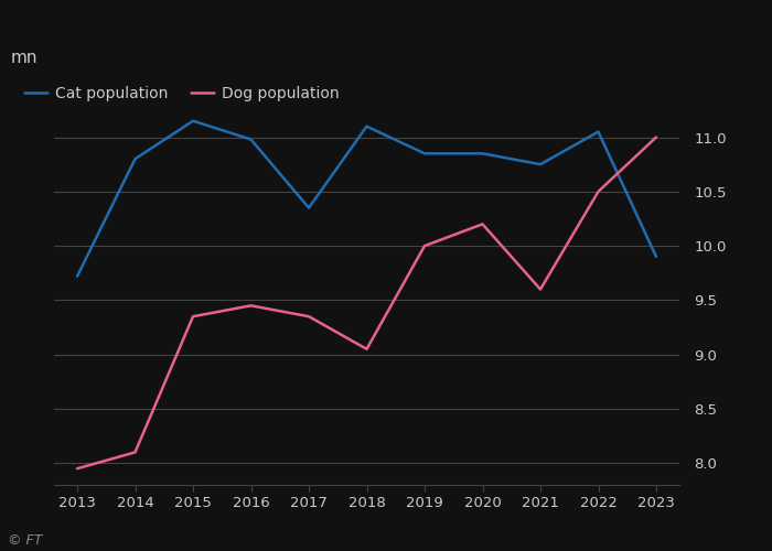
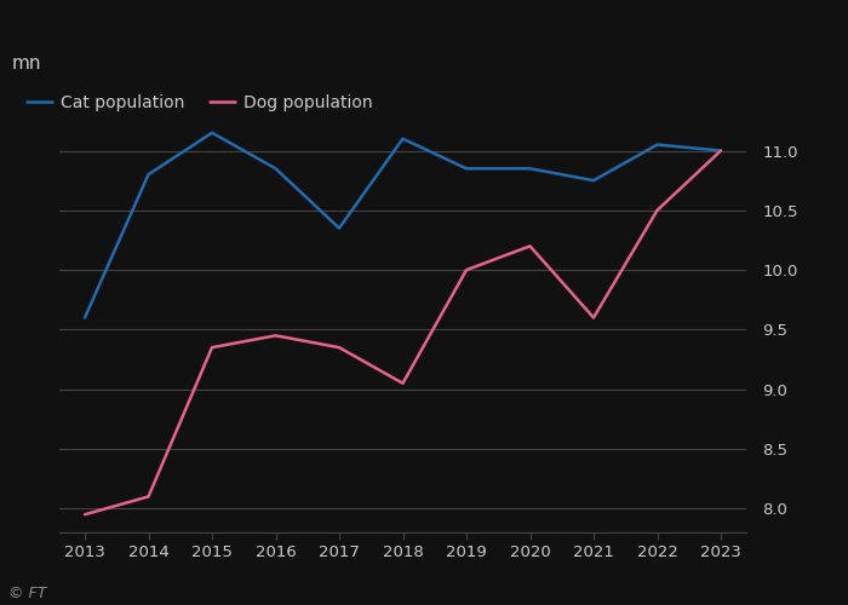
Cat population/2013: 9.72 -> 9.60
Cat population/2016: 10.98 -> 10.85
Cat population/2023: 9.90 -> 11.00
